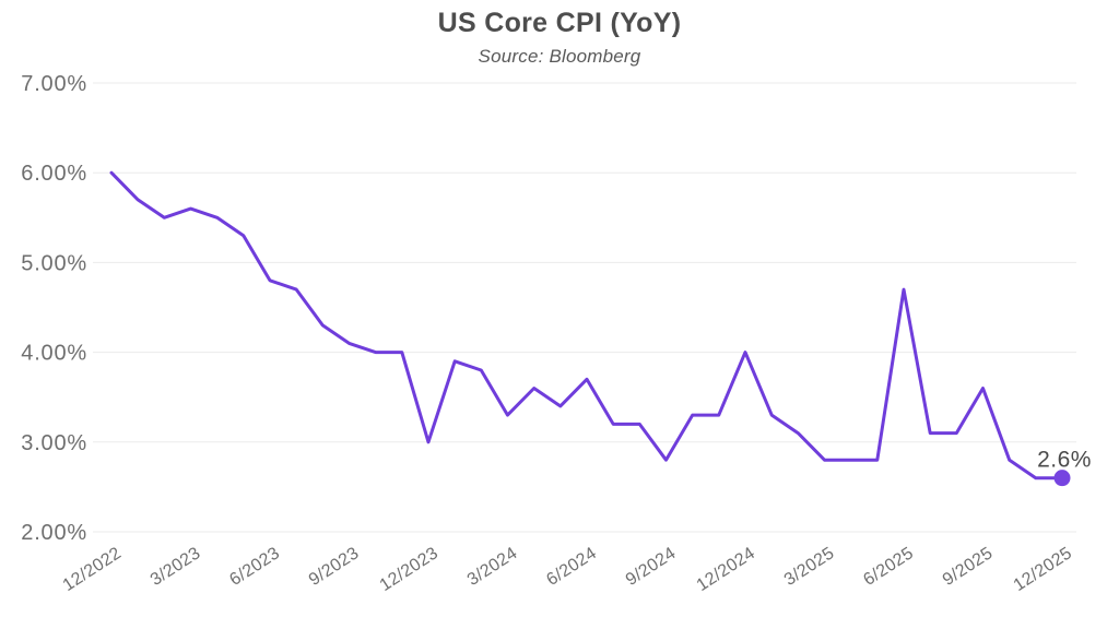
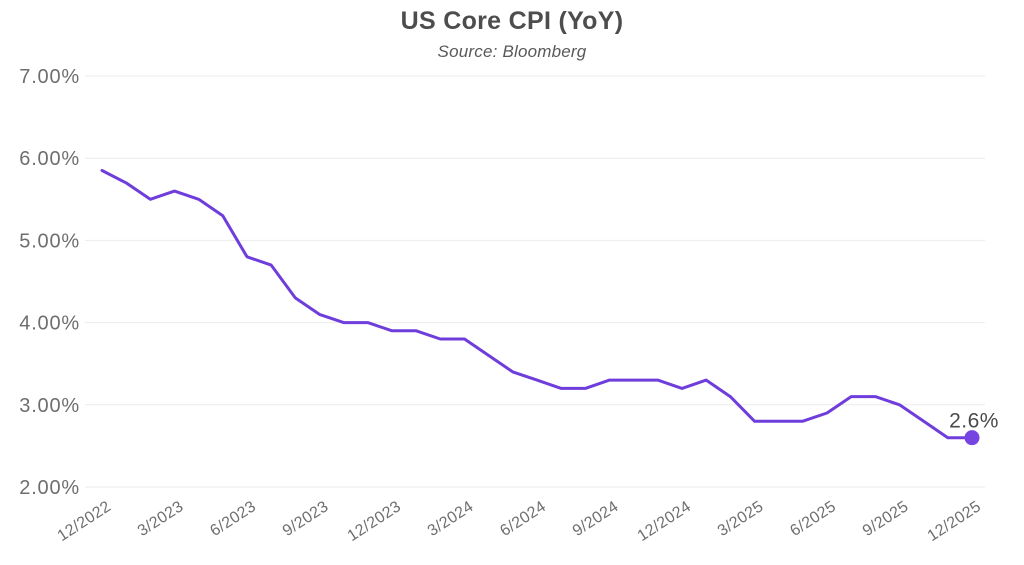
12/2022: 6.0% -> 5.8%
12/2023: 3.0% -> 3.9%
3/2024: 3.3% -> 3.8%
6/2024: 3.7% -> 3.3%
9/2024: 2.8% -> 3.3%
12/2024: 4.0% -> 3.2%
6/2025: 4.7% -> 2.9%
9/2025: 3.6% -> 3.0%
